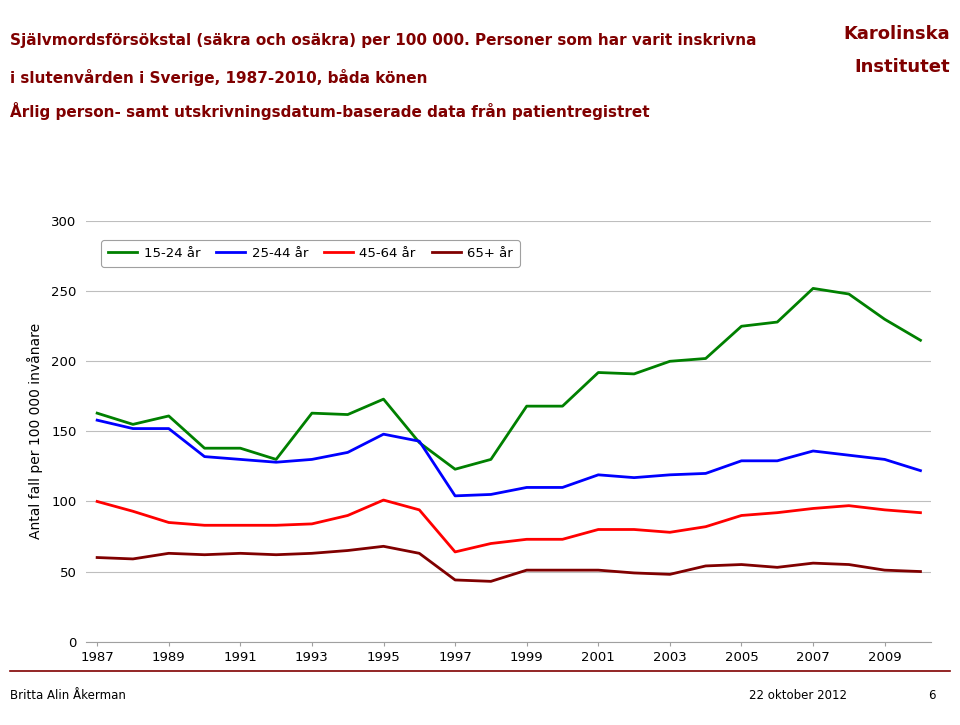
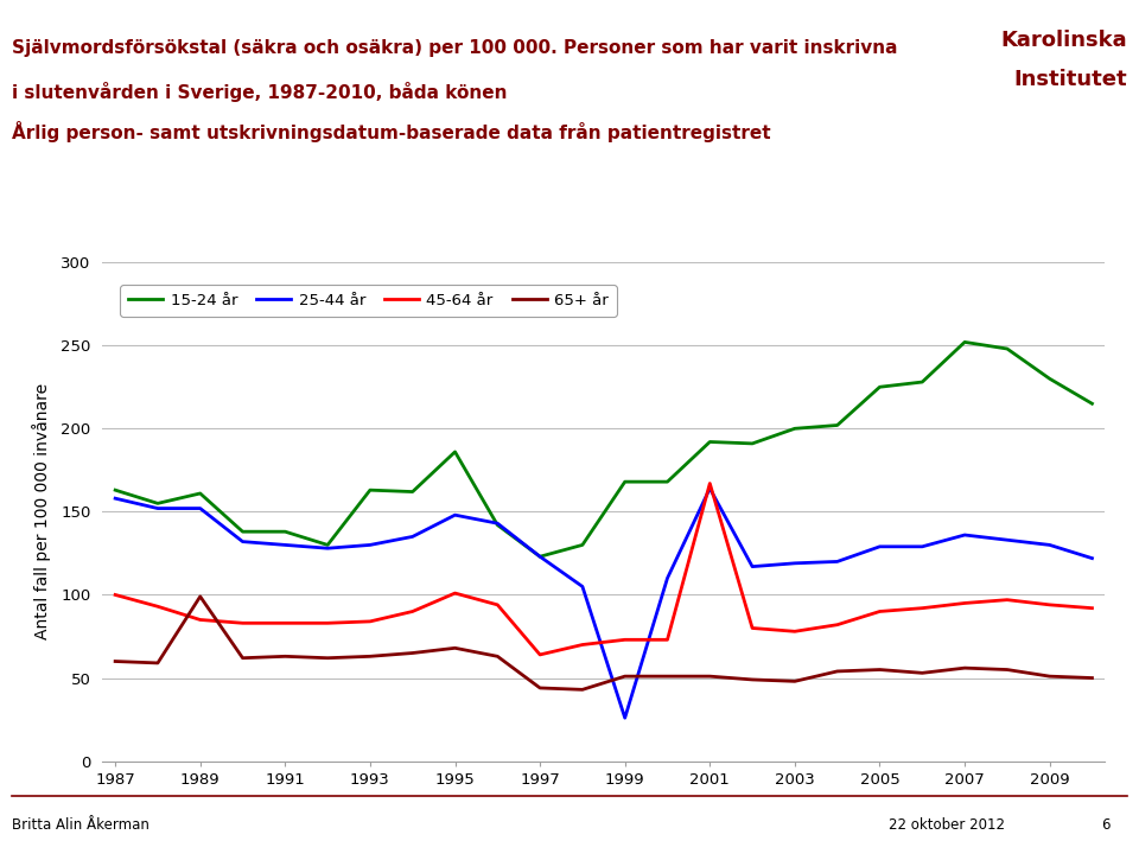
65+ år/1989: 63 -> 99
15-24 år/1995: 173 -> 186
25-44 år/1997: 104 -> 123
25-44 år/1999: 110 -> 26
25-44 år/2001: 119 -> 164
45-64 år/2001: 80 -> 167
